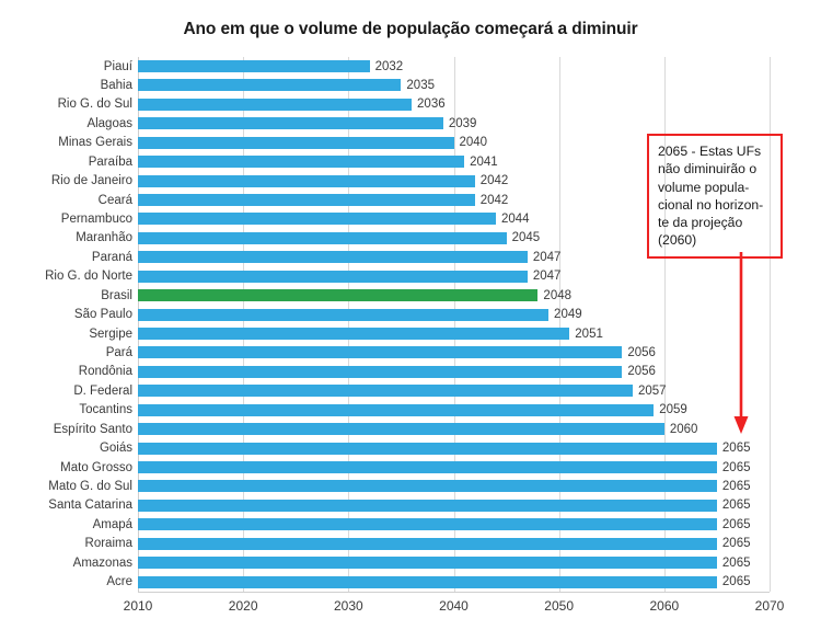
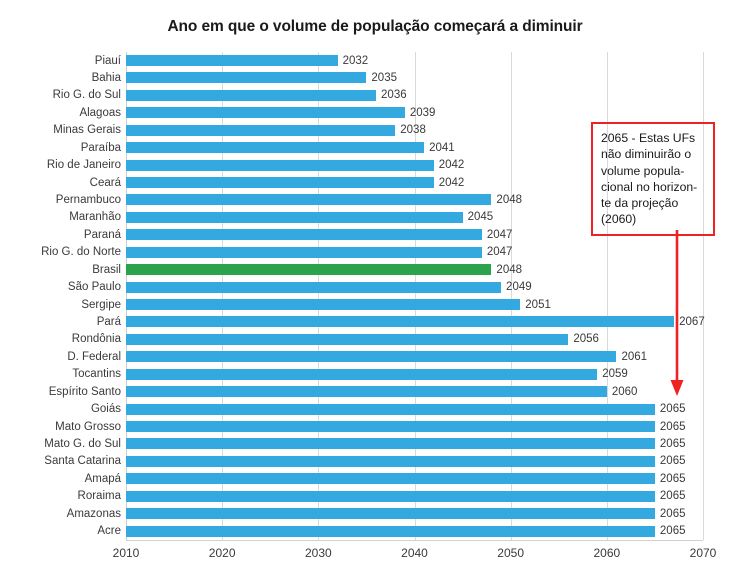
Minas Gerais: 2040 -> 2038
Pernambuco: 2044 -> 2048
Pará: 2056 -> 2067
D. Federal: 2057 -> 2061
